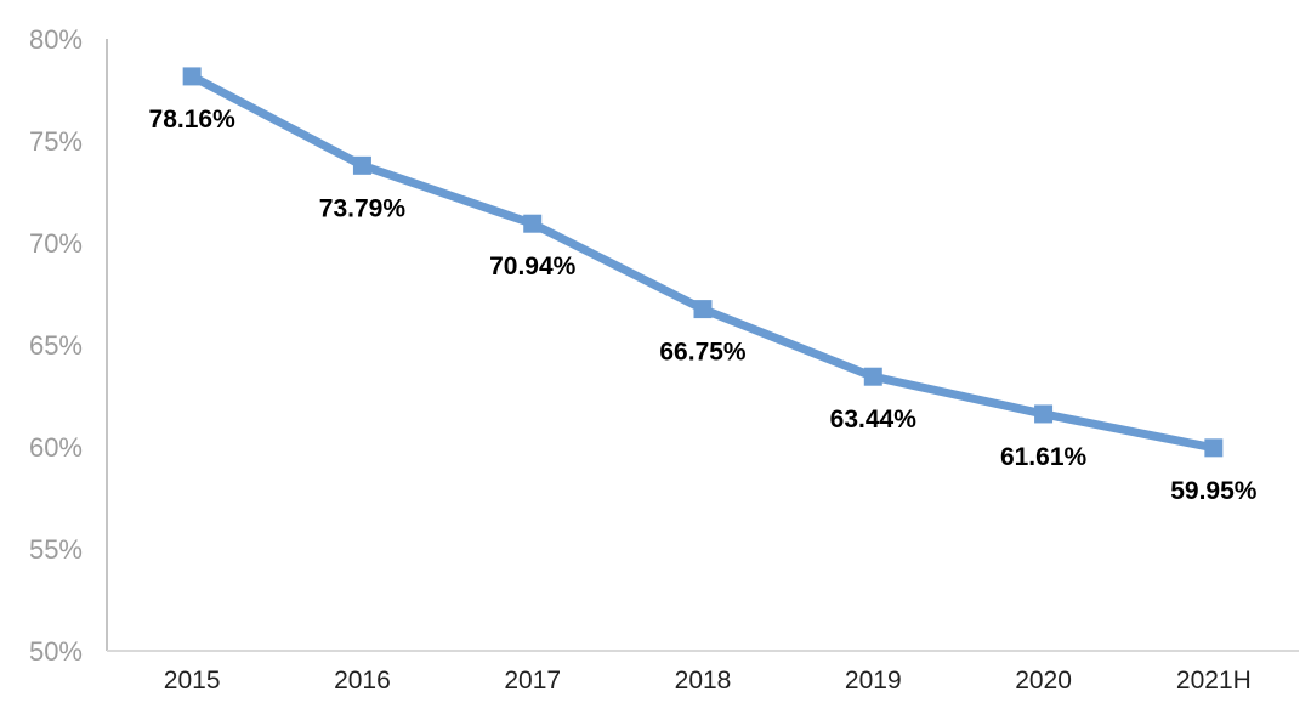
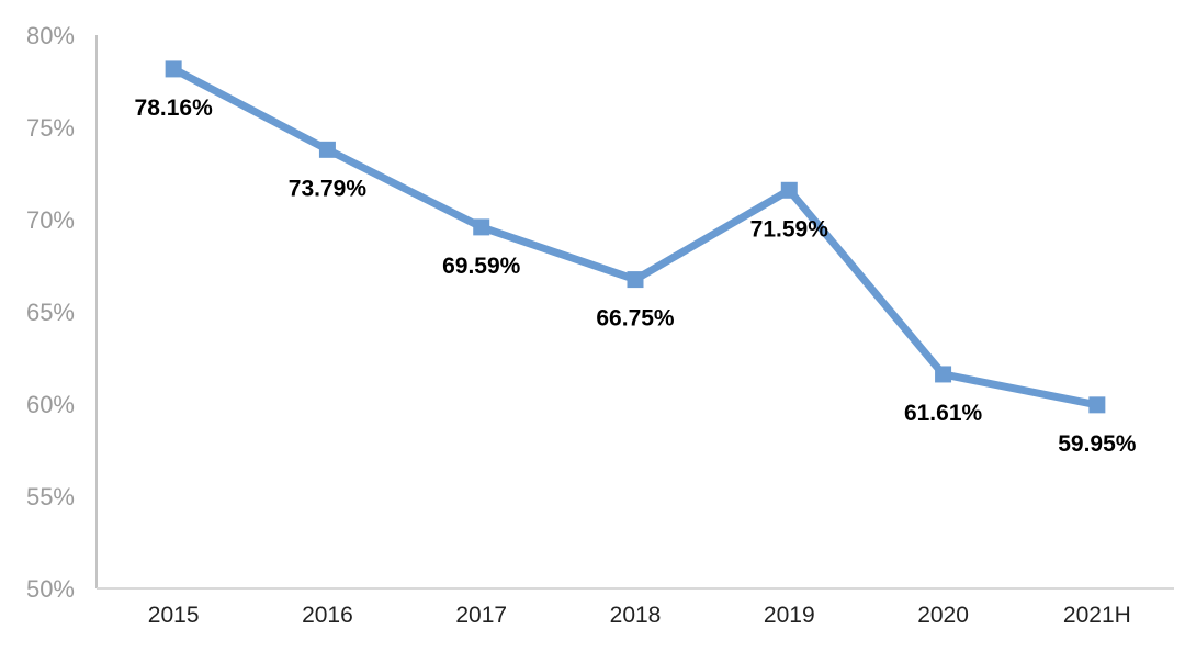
2017: 70.94% -> 69.59%
2019: 63.44% -> 71.59%
